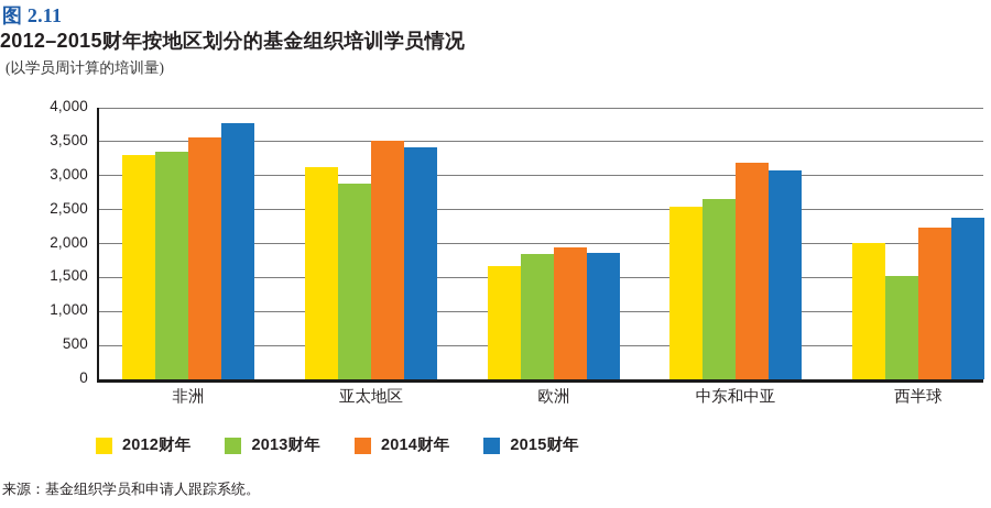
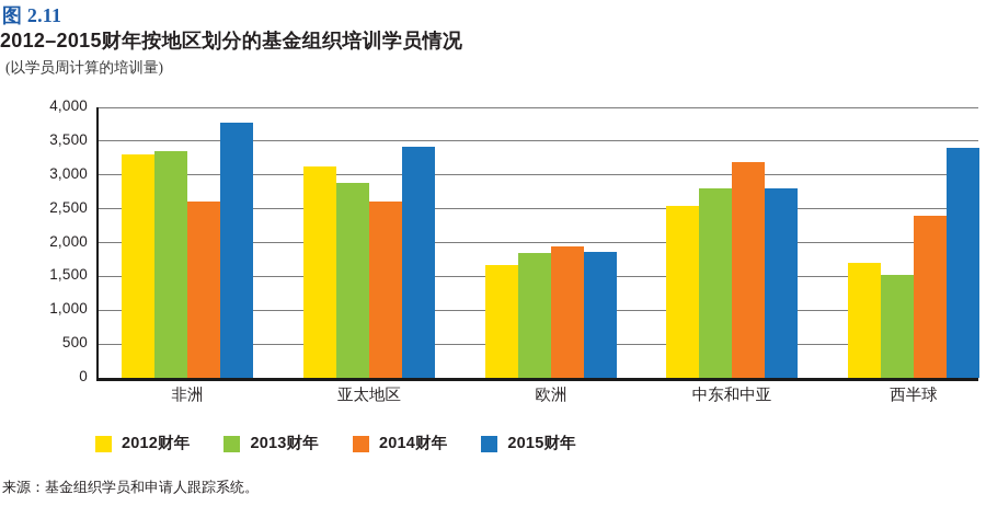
2014财年/非洲: 3600 -> 2600
2014财年/亚太地区: 3500 -> 2600
2013财年/中东和中亚: 2600 -> 2800
2015财年/中东和中亚: 3100 -> 2800
2012财年/西半球: 2000 -> 1700
2014财年/西半球: 2200 -> 2400
2015财年/西半球: 2400 -> 3400
